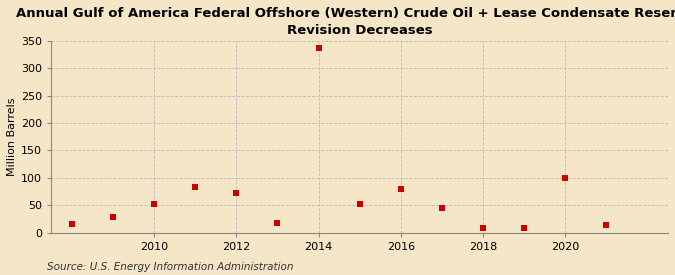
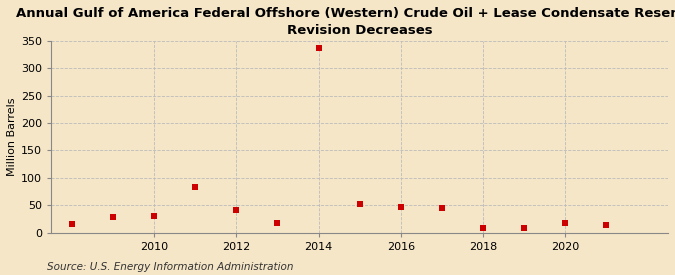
2010: 52 -> 30
2012: 72 -> 42
2016: 80 -> 47
2020: 100 -> 18
